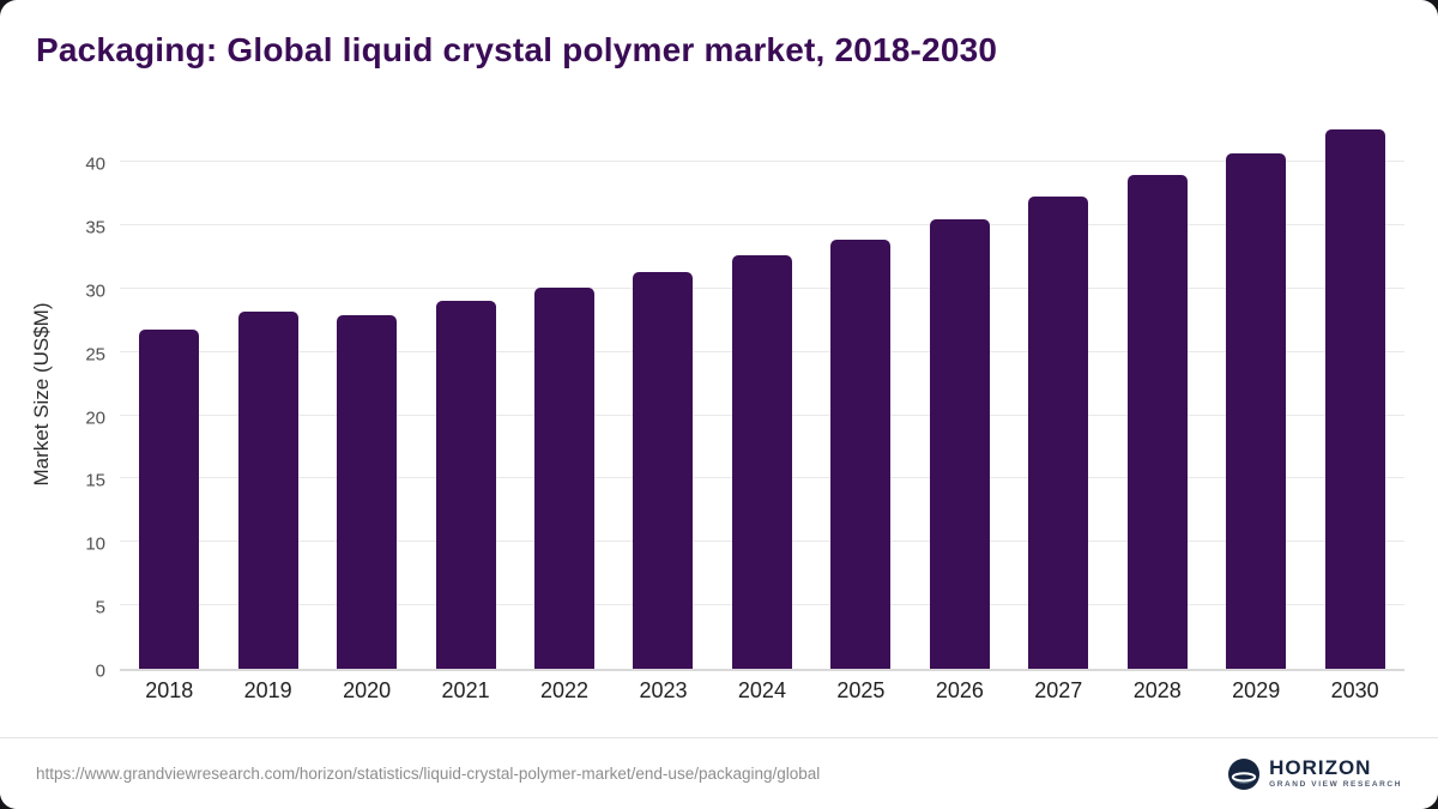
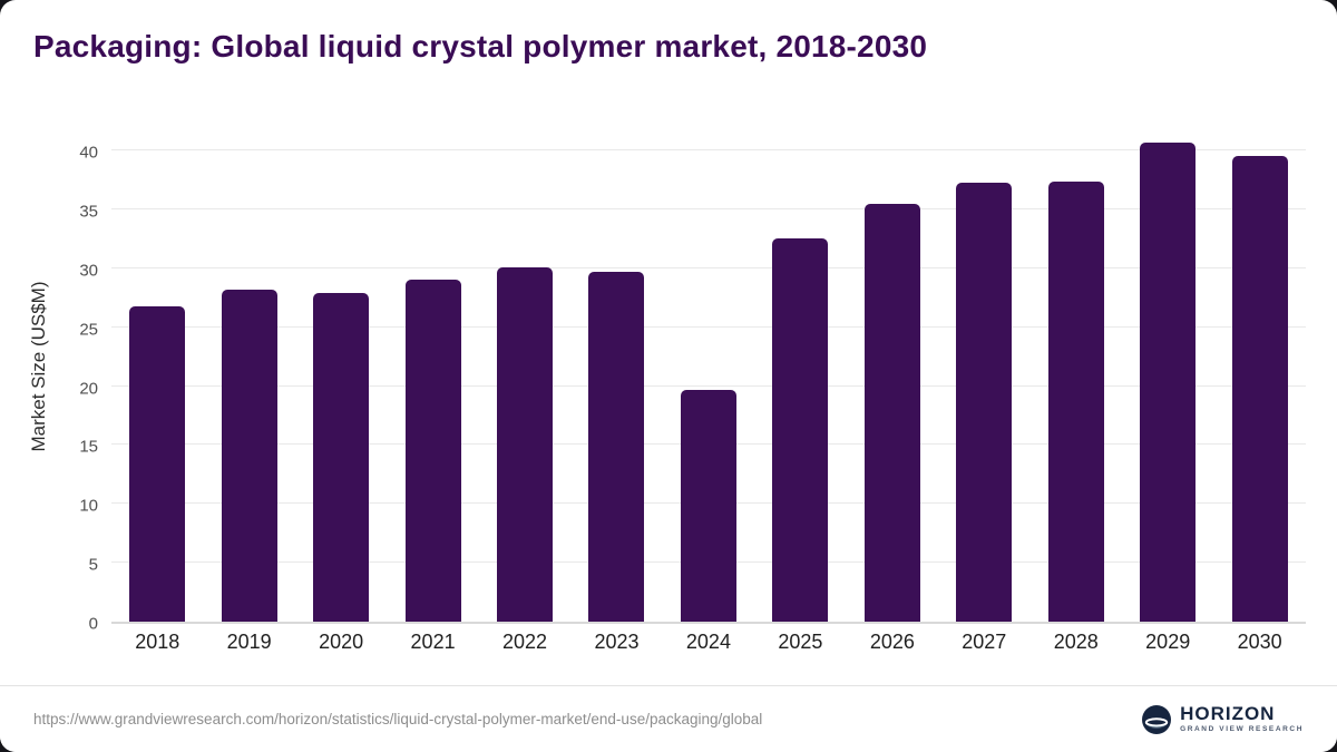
2023: 31.3 -> 29.7
2024: 32.6 -> 19.7
2025: 33.9 -> 32.5
2028: 39.0 -> 37.4
2030: 42.6 -> 39.5
